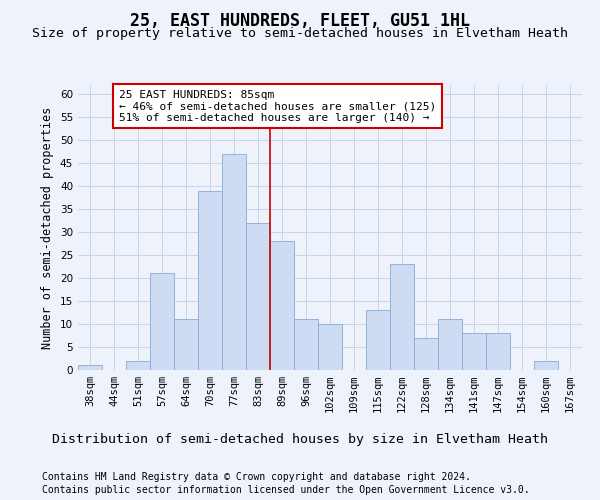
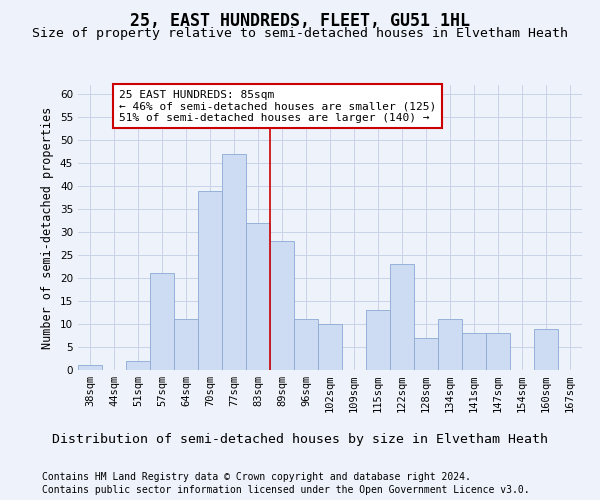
160sqm: 2 -> 9
